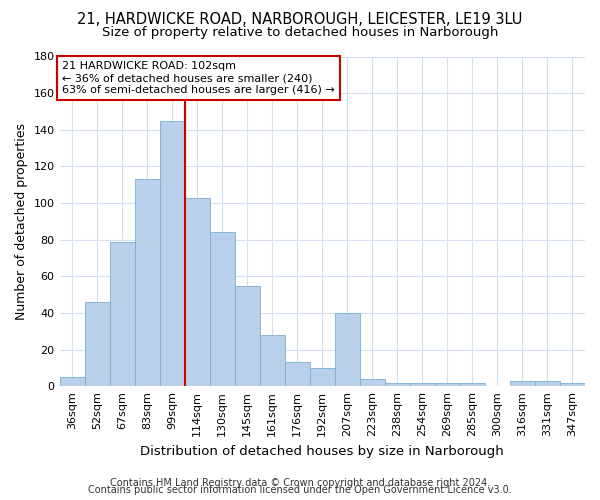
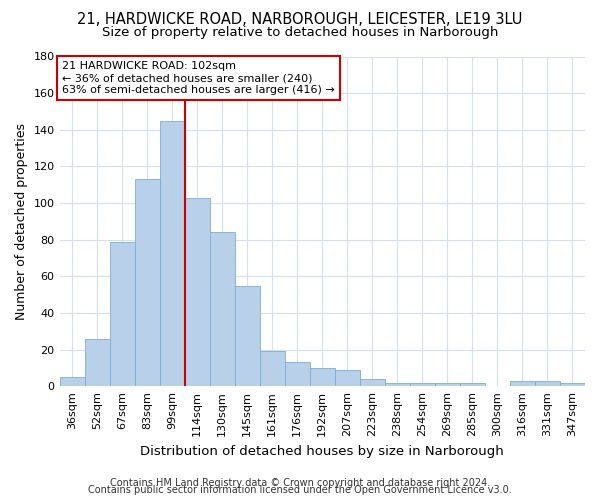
52sqm: 46 -> 26
161sqm: 28 -> 19
207sqm: 40 -> 9
